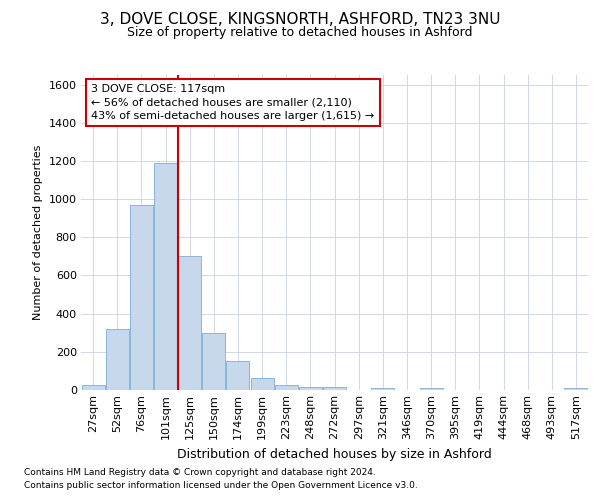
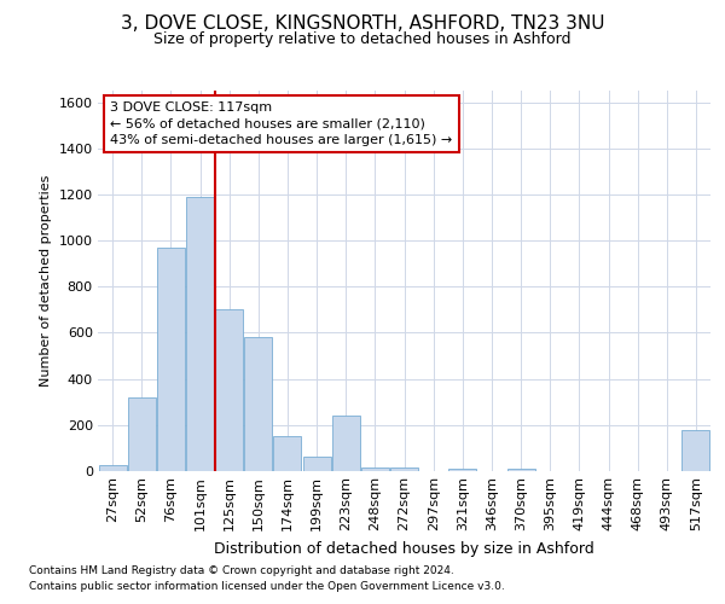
150sqm: 300 -> 580
223sqm: 20 -> 240
517sqm: 10 -> 180
